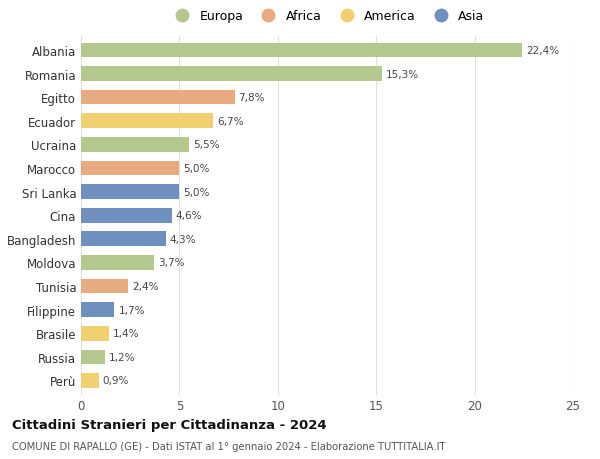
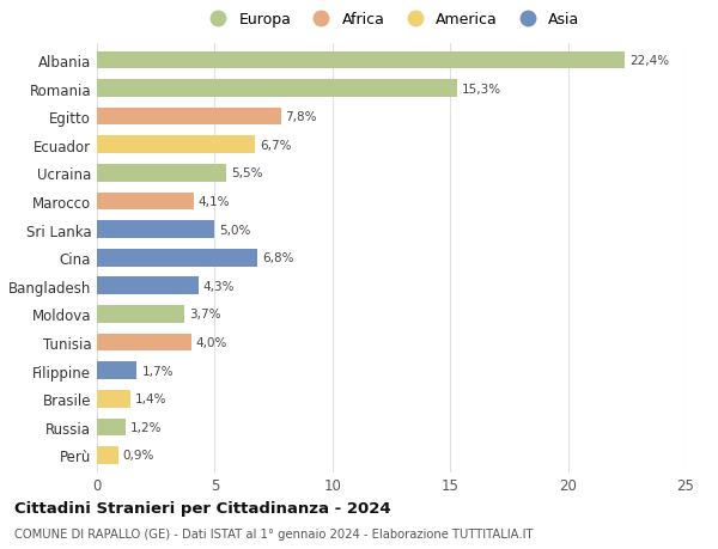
Marocco: 5,0% -> 4,1%
Cina: 4,6% -> 6,8%
Tunisia: 2,4% -> 4,0%
